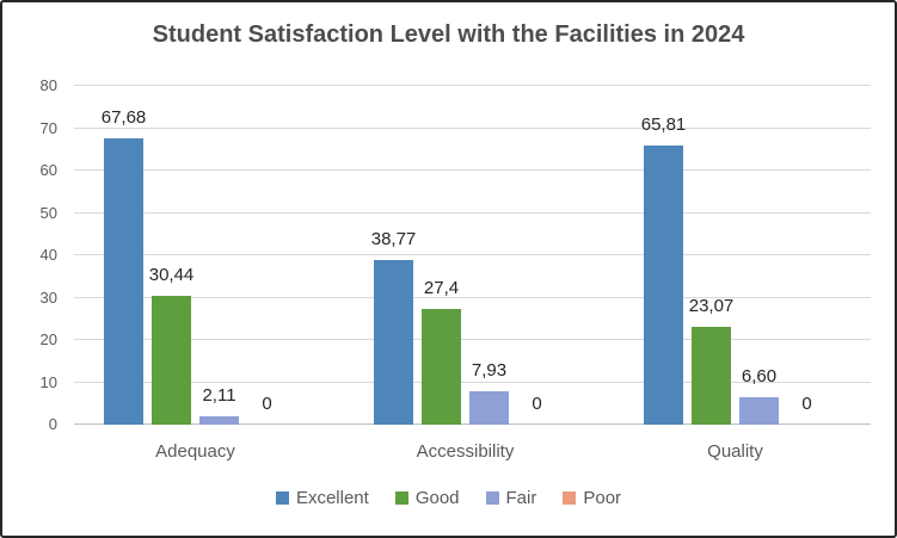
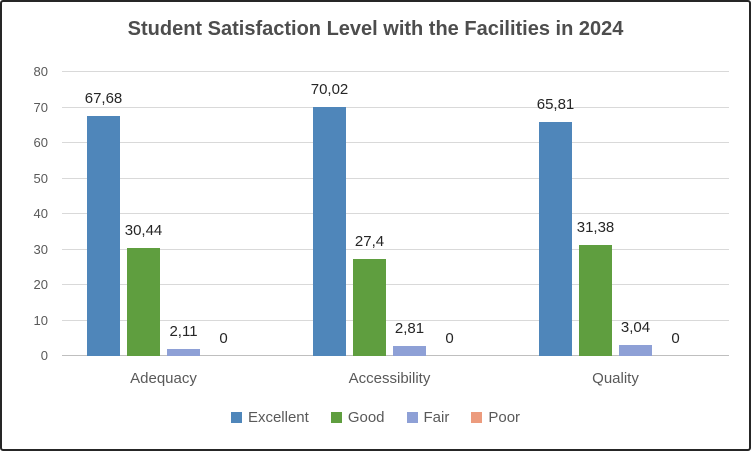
Excellent/Accessibility: 38,77 -> 70,02
Fair/Accessibility: 7,93 -> 2,81
Good/Quality: 23,07 -> 31,38
Fair/Quality: 6,60 -> 3,04
